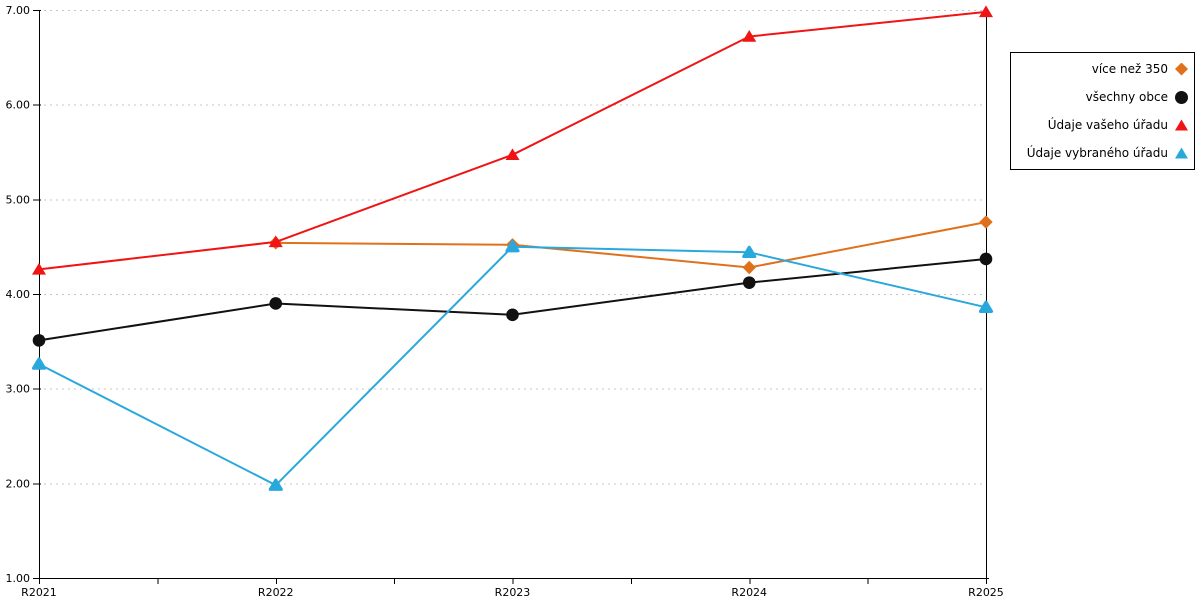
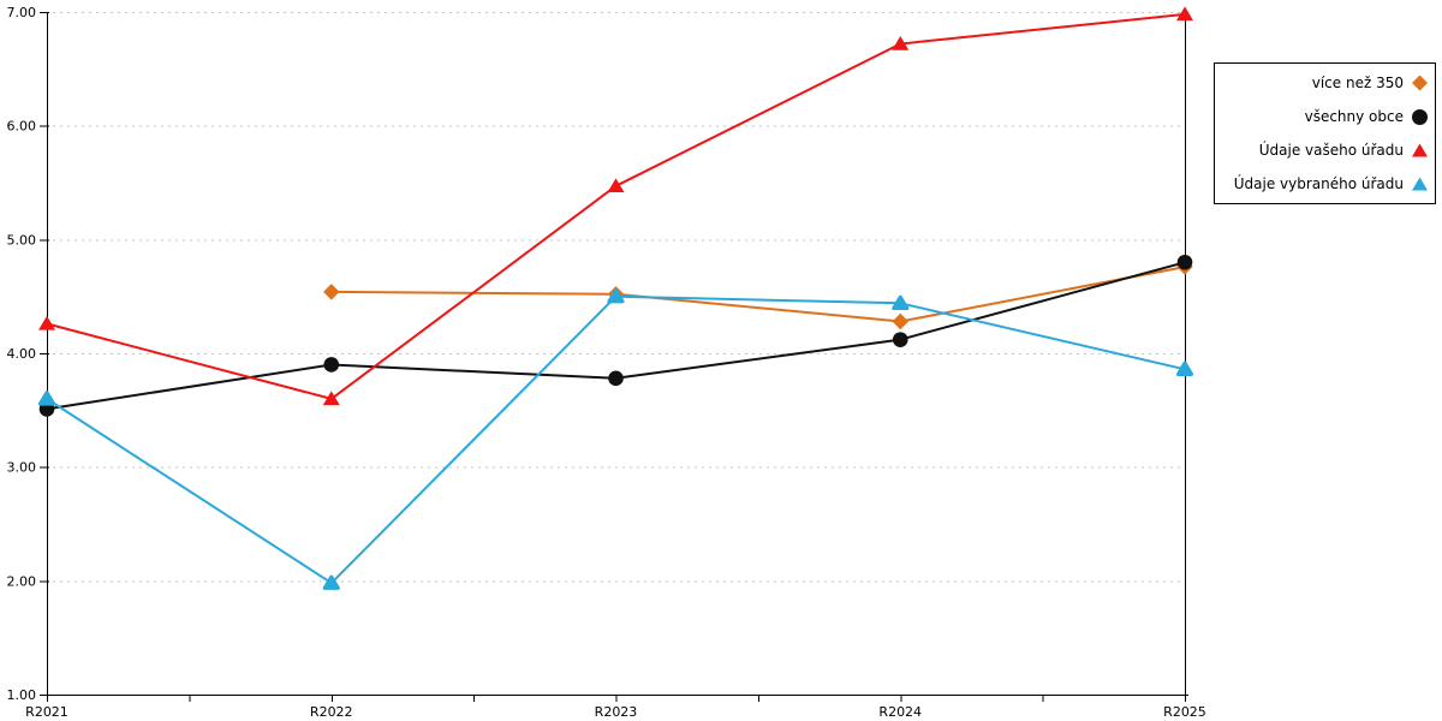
Údaje vybraného úřadu/R2021: 3.3 -> 3.6
Údaje vašeho úřadu/R2022: 4.5 -> 3.6
všechny obce/R2025: 4.4 -> 4.8
